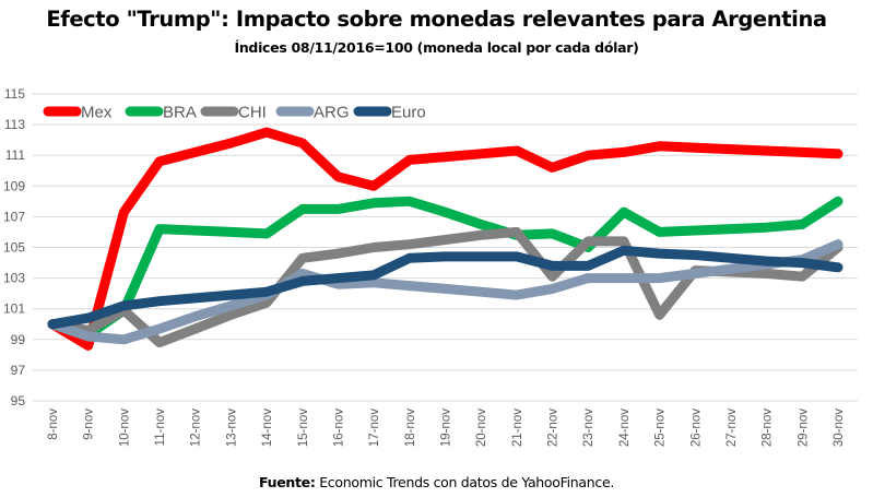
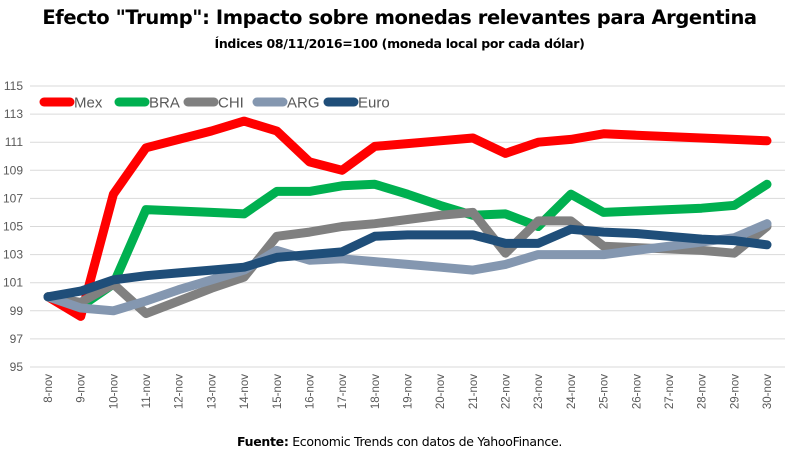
CHI/25-nov: 100.6 -> 103.6
